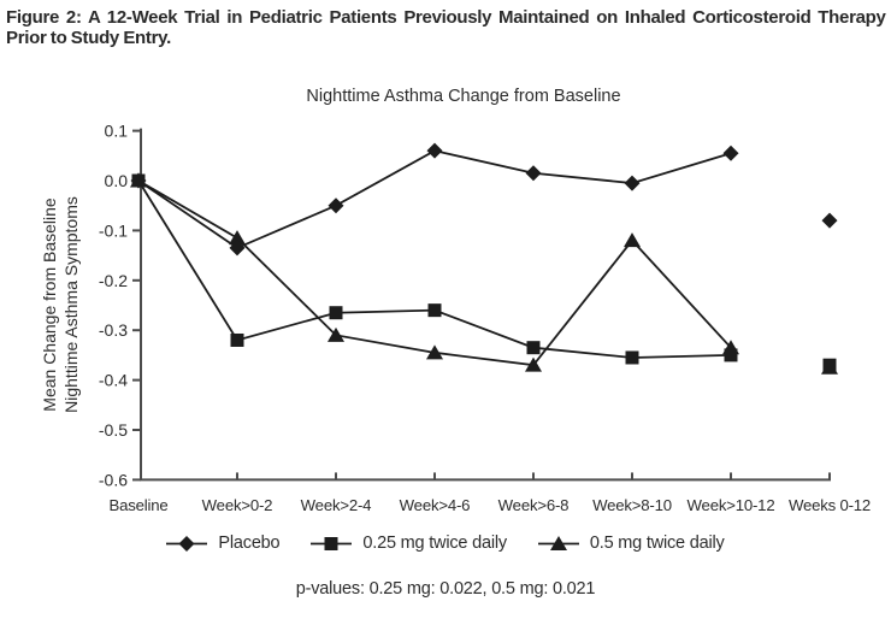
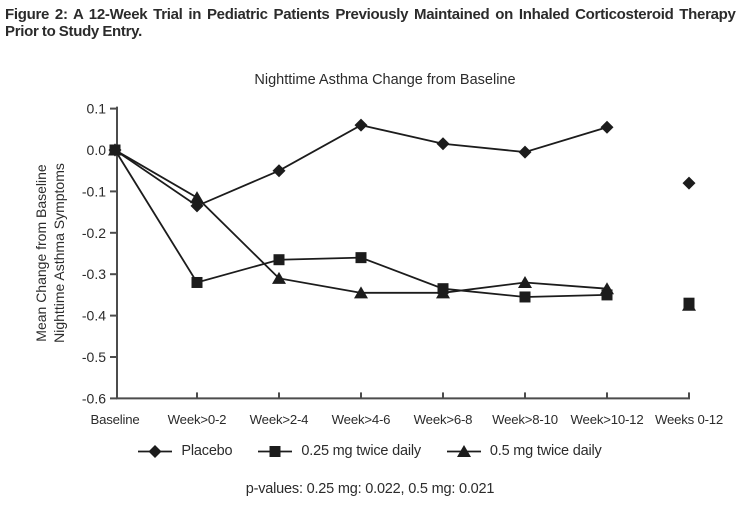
0.5 mg twice daily/Week>6-8: -0.37 -> -0.34
0.5 mg twice daily/Week>8-10: -0.12 -> -0.32
